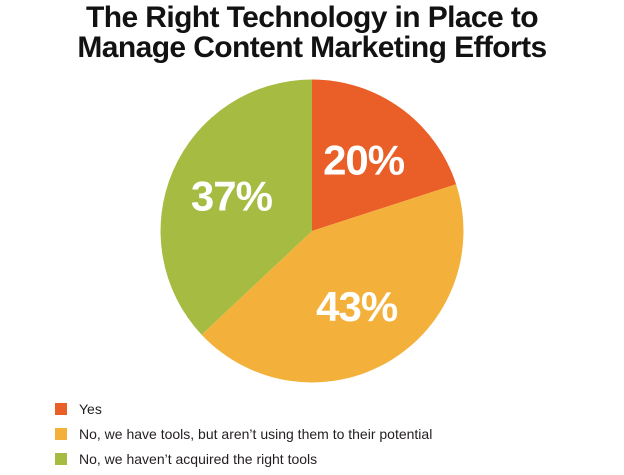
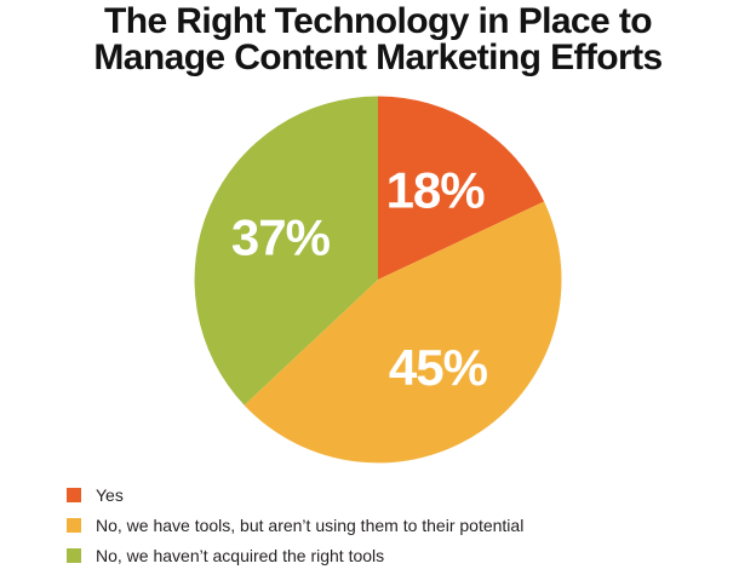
Yes: 20% -> 18%
No, we have tools, but aren’t using them to their potential: 43% -> 45%
